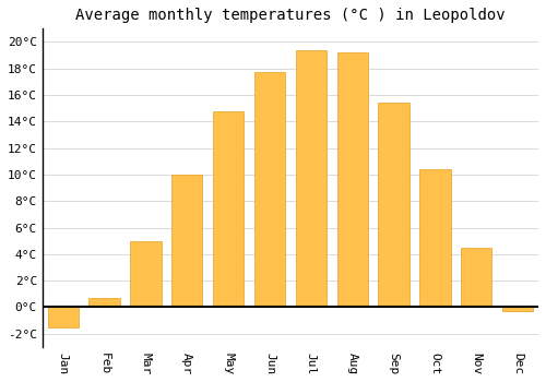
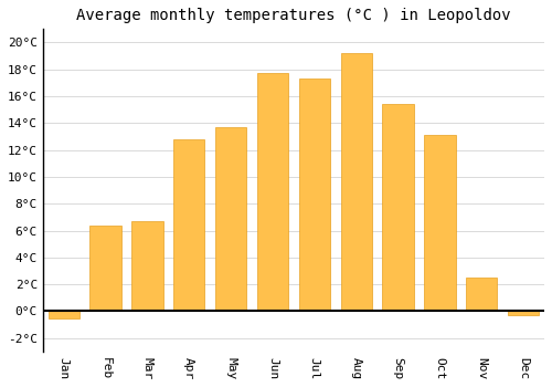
Jan: -1.5°C -> -0.5°C
Feb: 0.7°C -> 6.4°C
Mar: 5.0°C -> 6.7°C
Apr: 10.0°C -> 12.8°C
May: 14.8°C -> 13.7°C
Jul: 19.4°C -> 17.3°C
Oct: 10.4°C -> 13.1°C
Nov: 4.5°C -> 2.5°C
